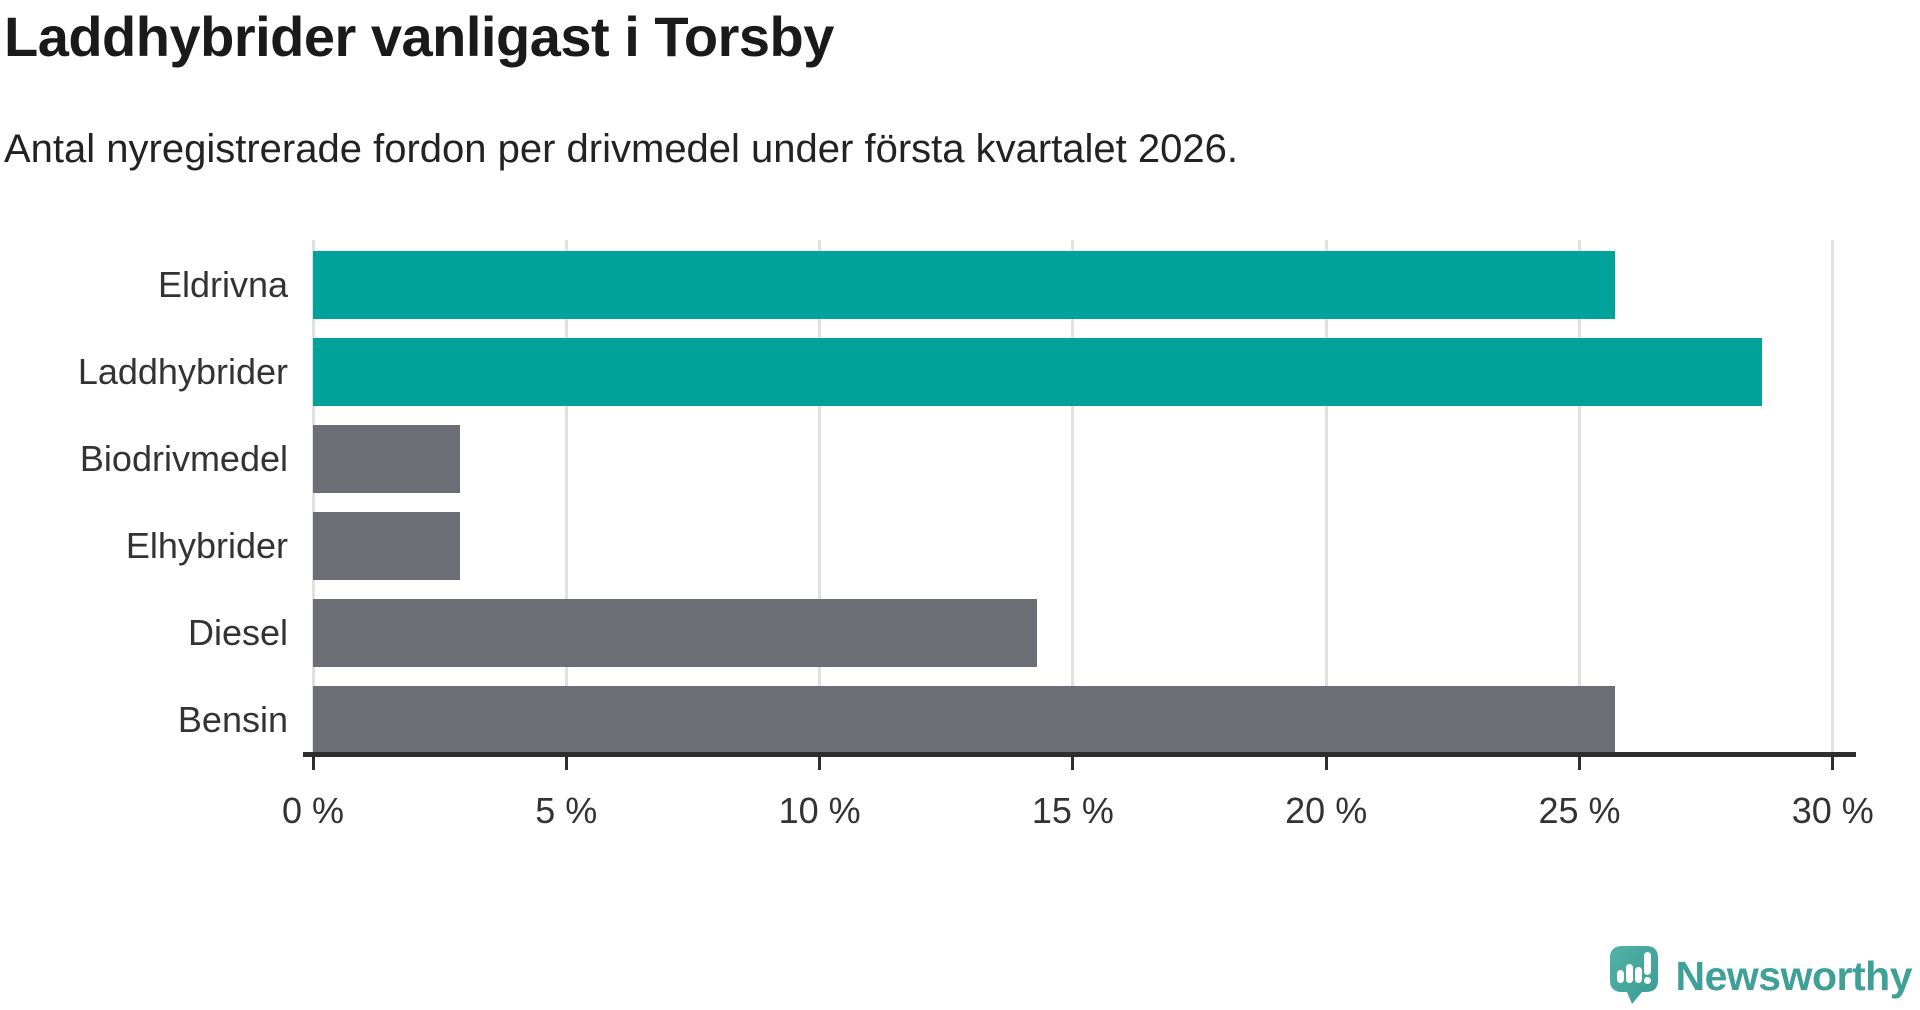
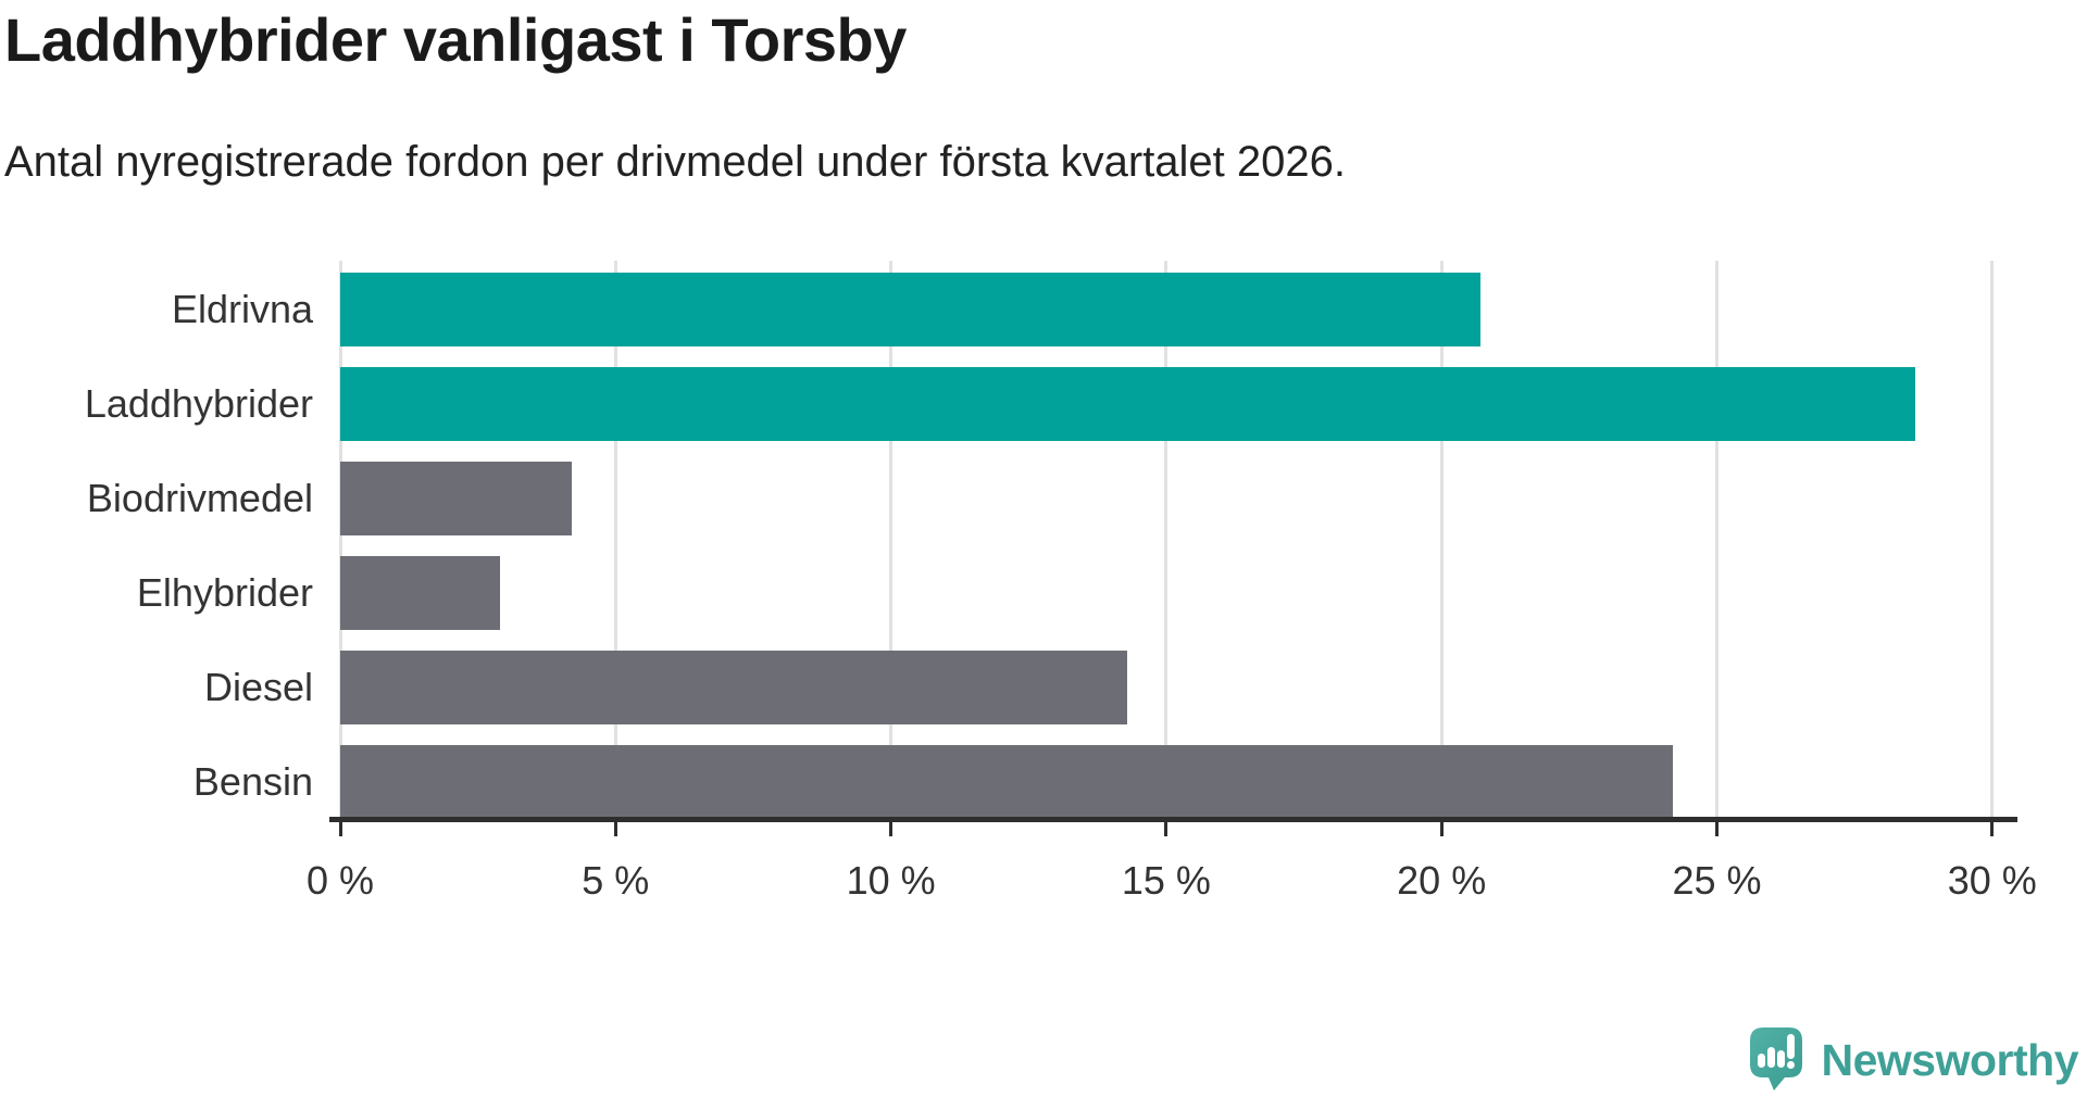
Eldrivna: 25.7% -> 20.7%
Biodrivmedel: 2.9% -> 4.2%
Bensin: 25.7% -> 24.2%
